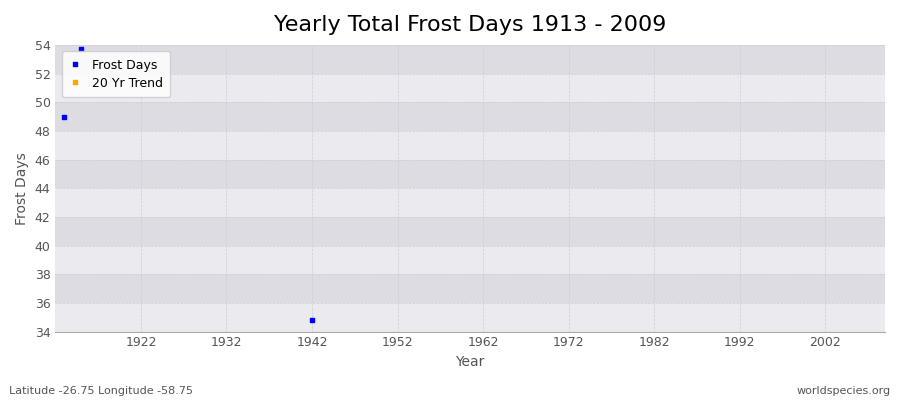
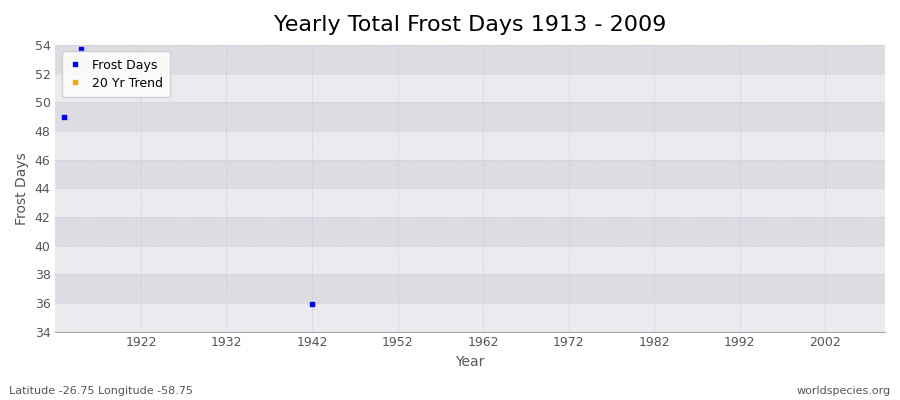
Frost Days/1942: 34.8 -> 35.9
